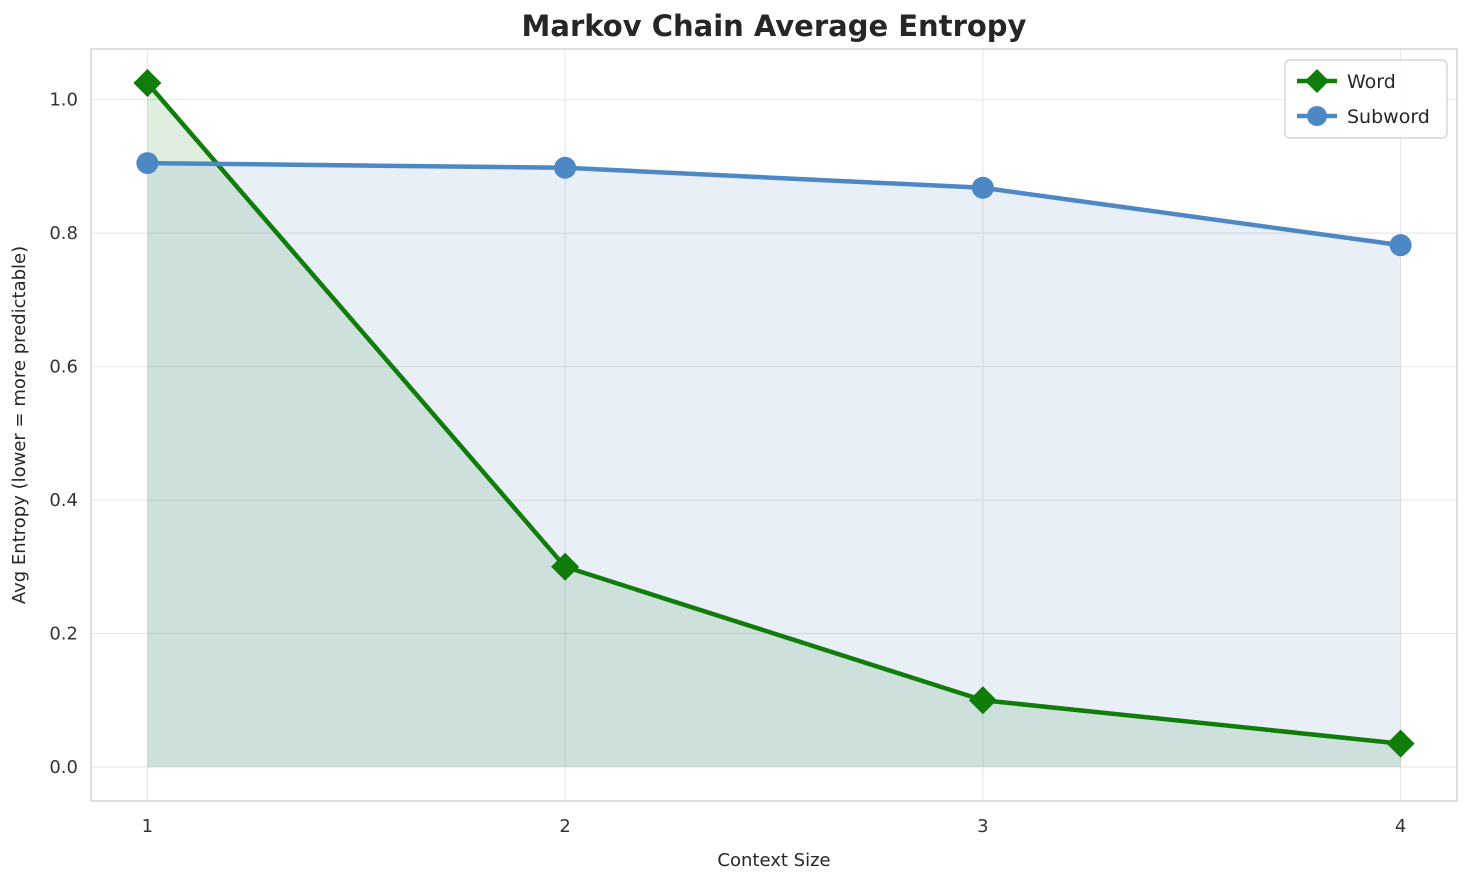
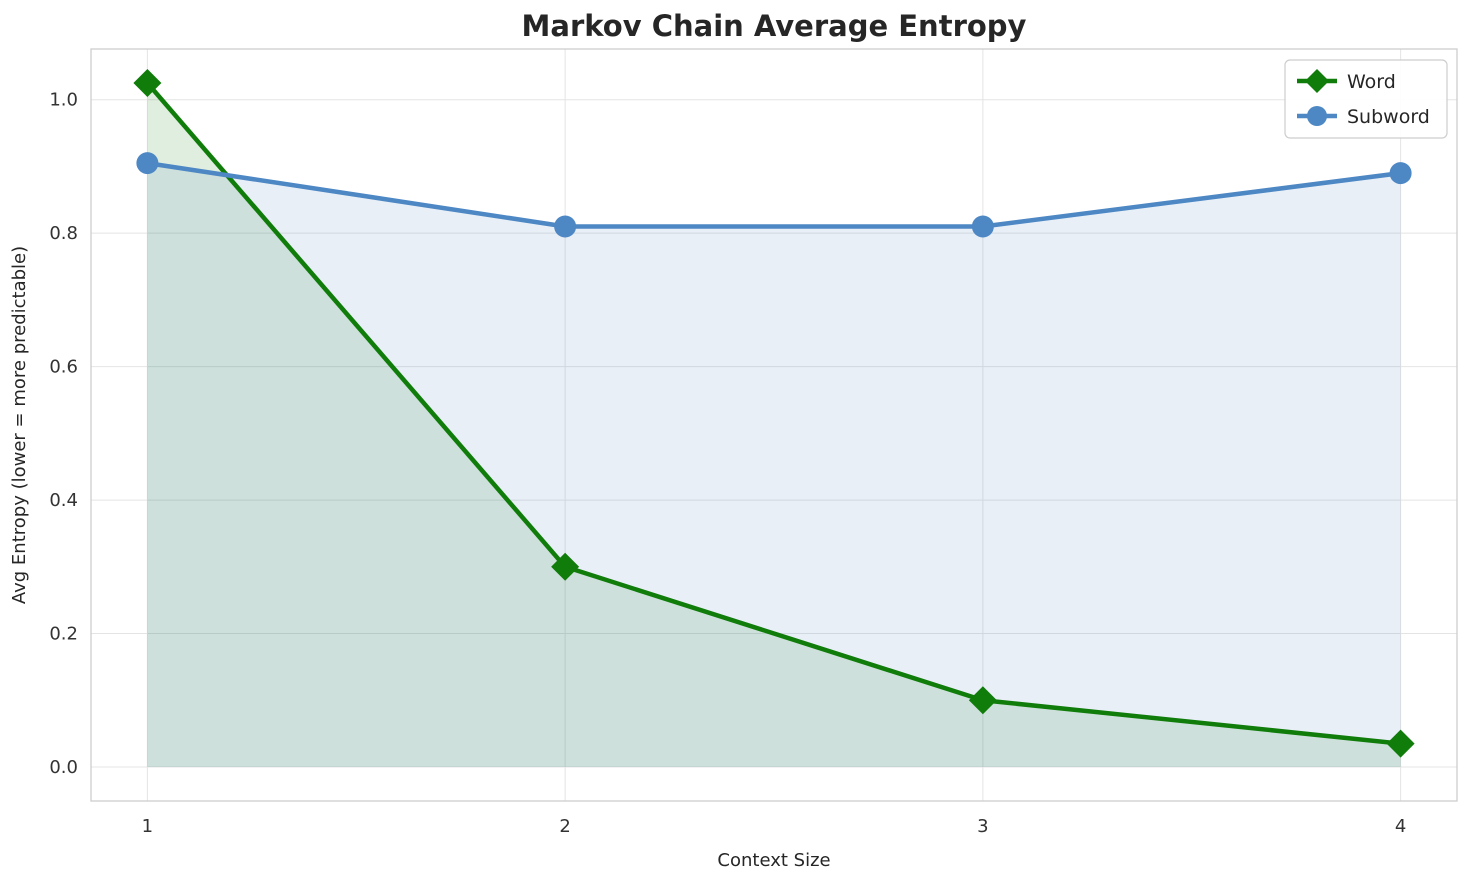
Subword/2: 0.90 -> 0.81
Subword/3: 0.87 -> 0.81
Subword/4: 0.78 -> 0.89
